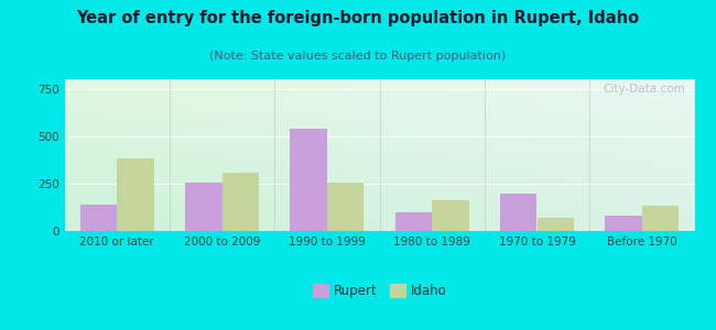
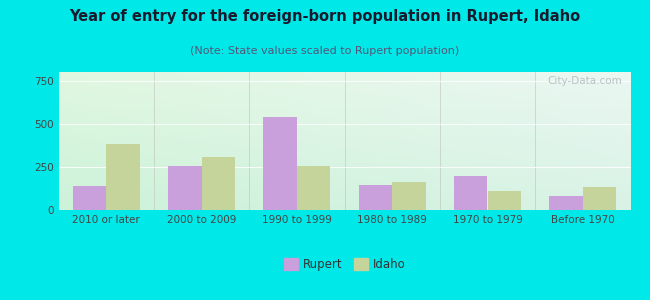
Rupert/1980 to 1989: 100 -> 140
Idaho/1970 to 1979: 70 -> 110
